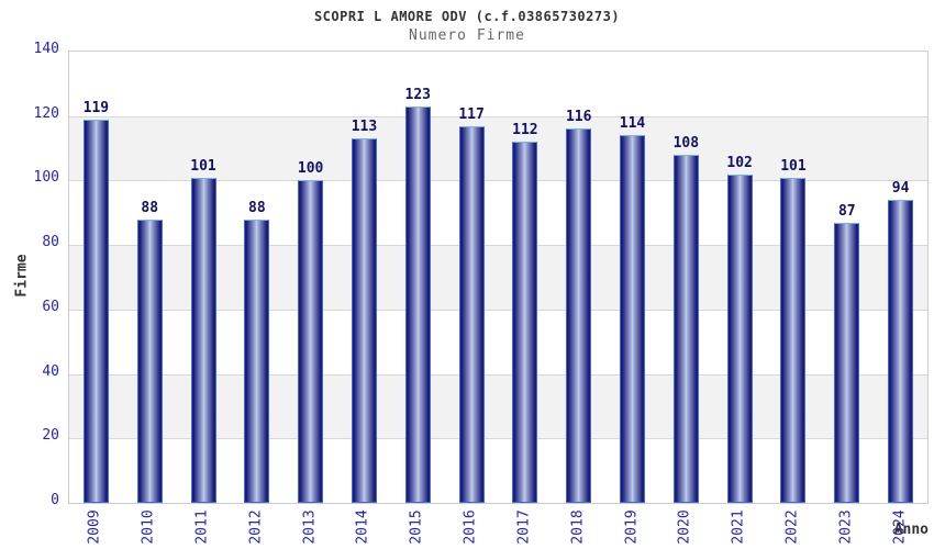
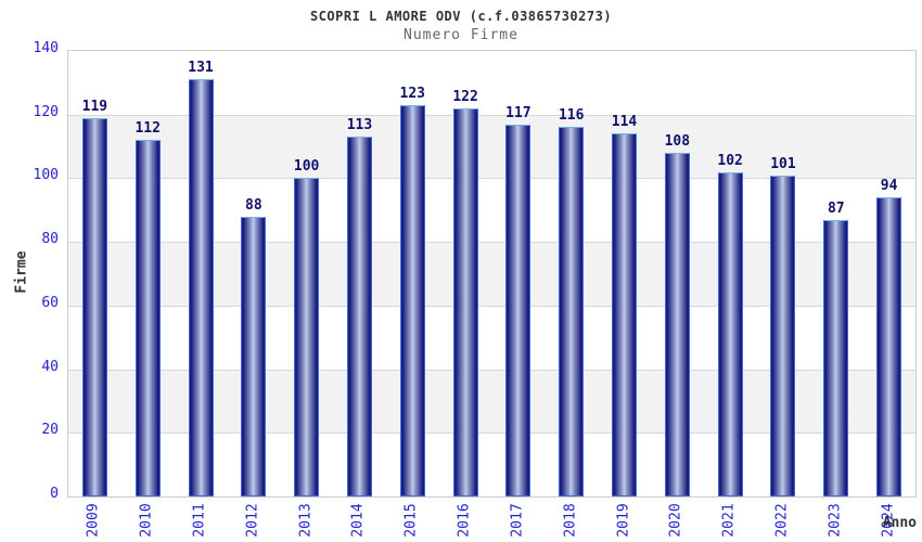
2010: 88 -> 112
2011: 101 -> 131
2016: 117 -> 122
2017: 112 -> 117
